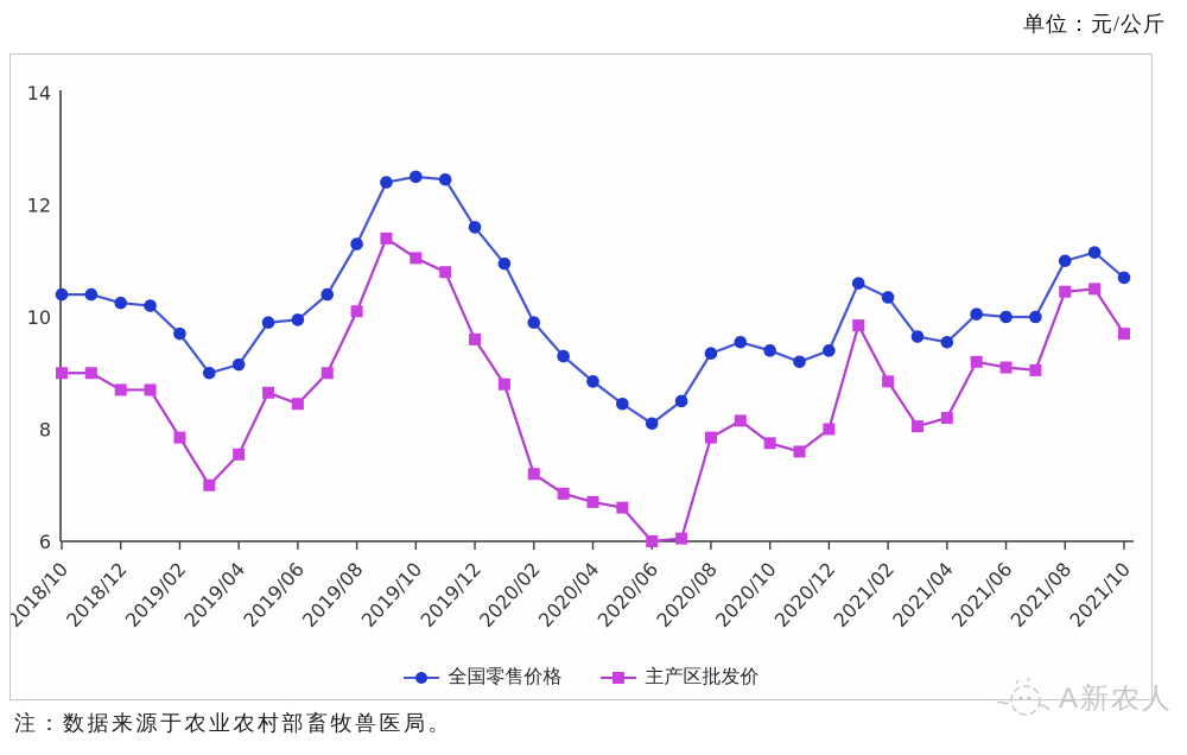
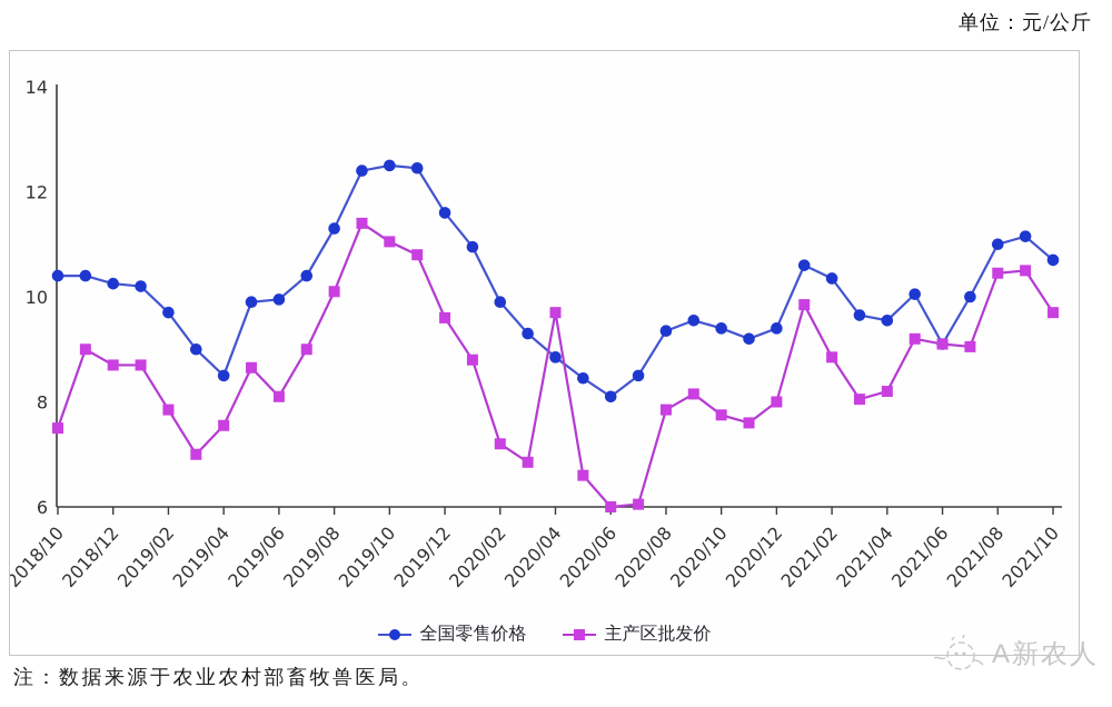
主产区批发价/2018/10: 9.0 -> 7.5
全国零售价格/2019/04: 9.2 -> 8.5
主产区批发价/2019/06: 8.4 -> 8.1
主产区批发价/2020/04: 6.7 -> 9.7
全国零售价格/2021/06: 10.0 -> 9.1
